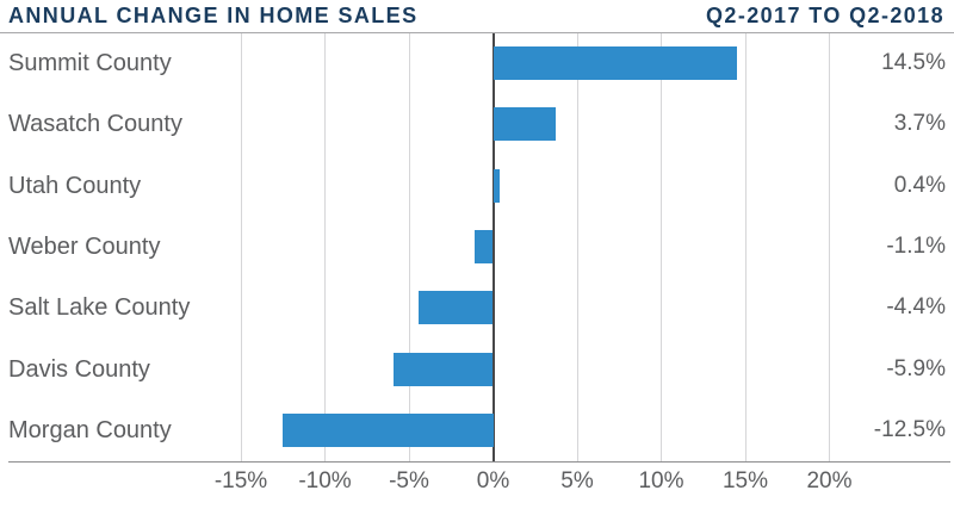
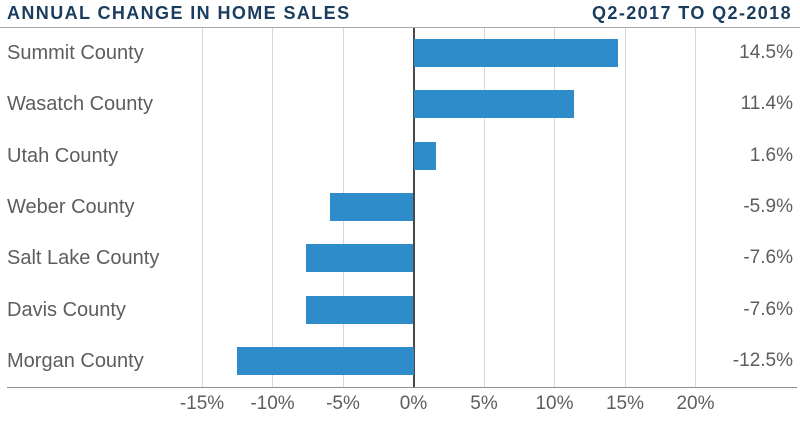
Wasatch County: 3.7% -> 11.4%
Utah County: 0.4% -> 1.6%
Weber County: -1.1% -> -5.9%
Salt Lake County: -4.4% -> -7.6%
Davis County: -5.9% -> -7.6%
